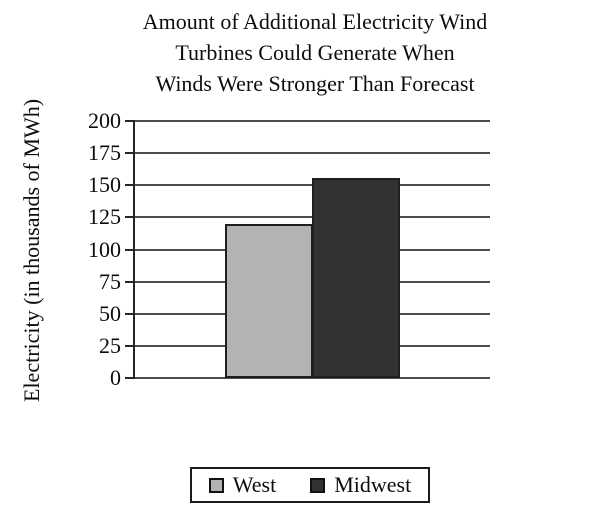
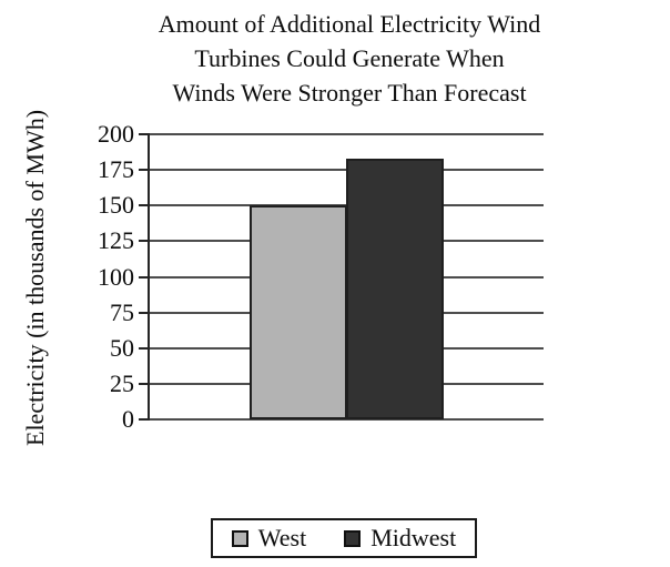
West: 120 -> 150
Midwest: 156 -> 183
